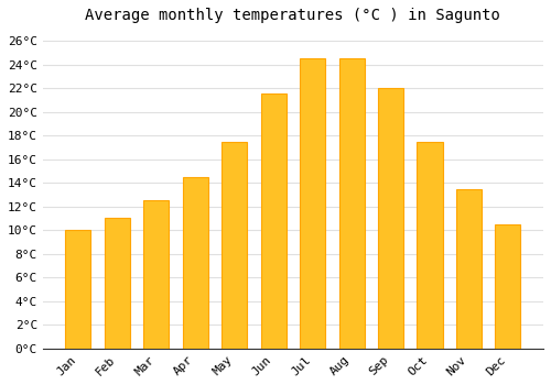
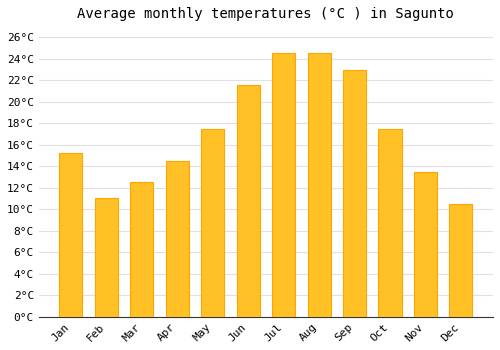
Jan: 10.0°C -> 15.2°C
Sep: 22.0°C -> 22.9°C
